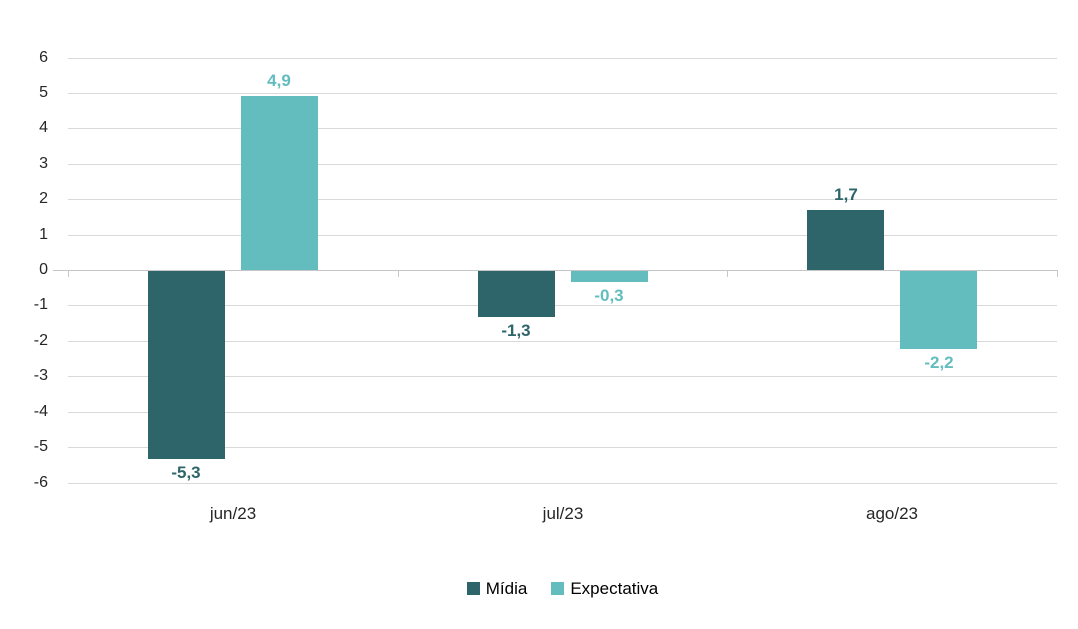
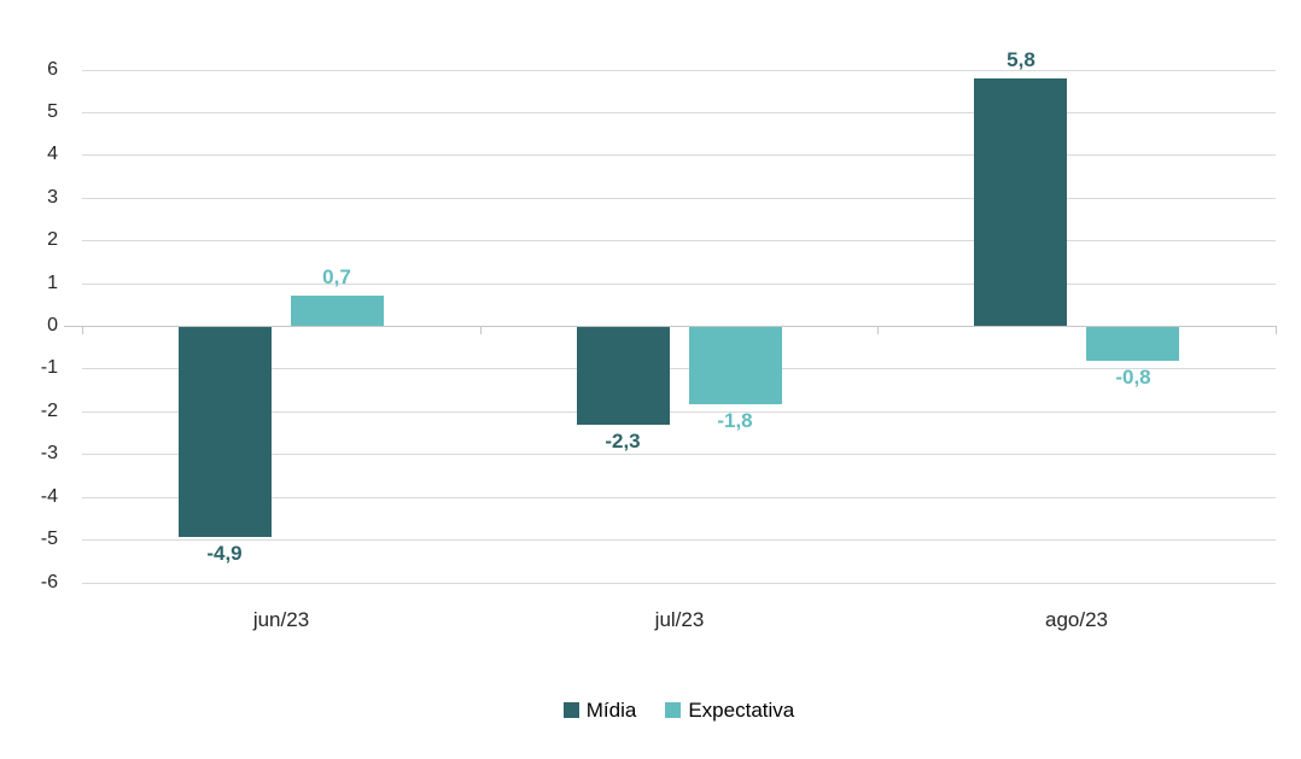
Mídia/jun/23: -5,3 -> -4,9
Expectativa/jun/23: 4,9 -> 0,7
Mídia/jul/23: -1,3 -> -2,3
Expectativa/jul/23: -0,3 -> -1,8
Mídia/ago/23: 1,7 -> 5,8
Expectativa/ago/23: -2,2 -> -0,8
